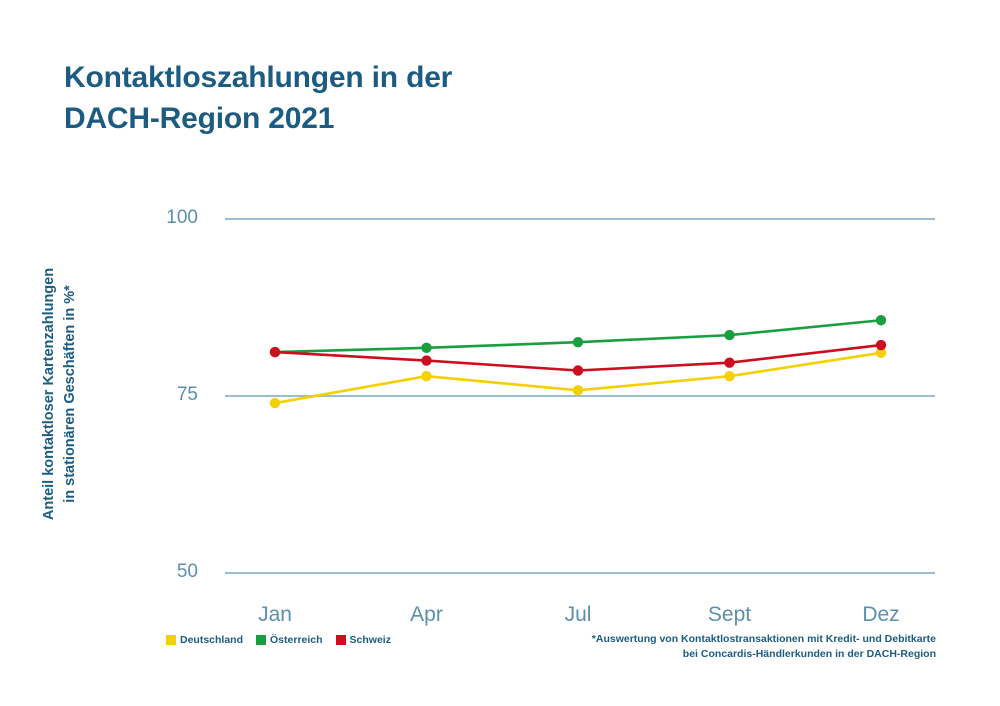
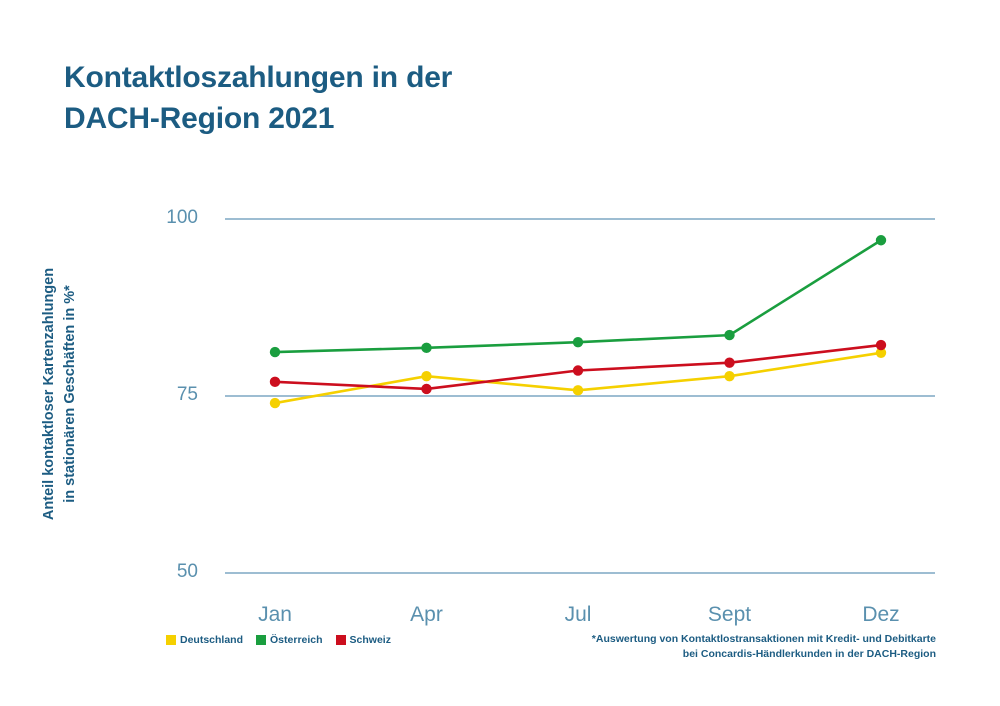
Schweiz/Jan: 81 -> 77
Schweiz/Apr: 80 -> 76
Österreich/Dez: 86 -> 97
